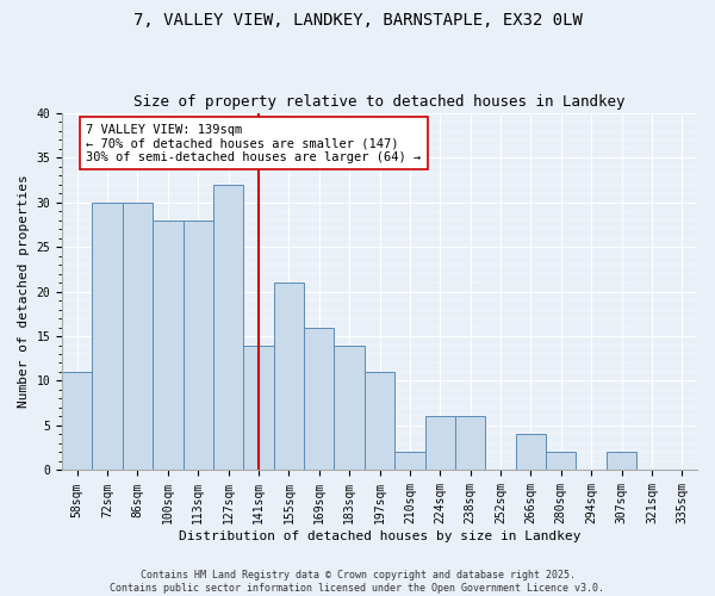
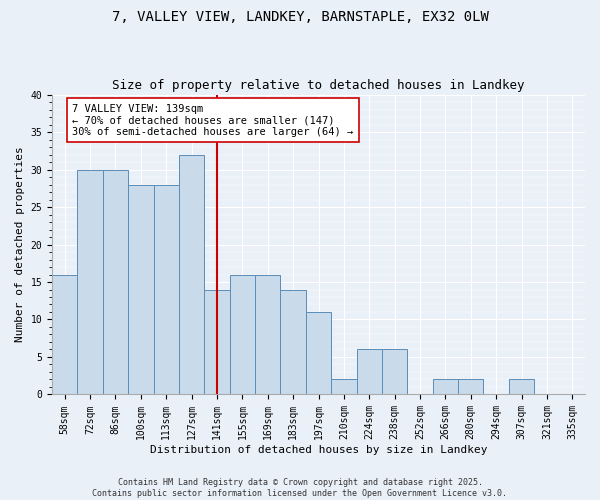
58sqm: 11 -> 16
155sqm: 21 -> 16
266sqm: 4 -> 2
